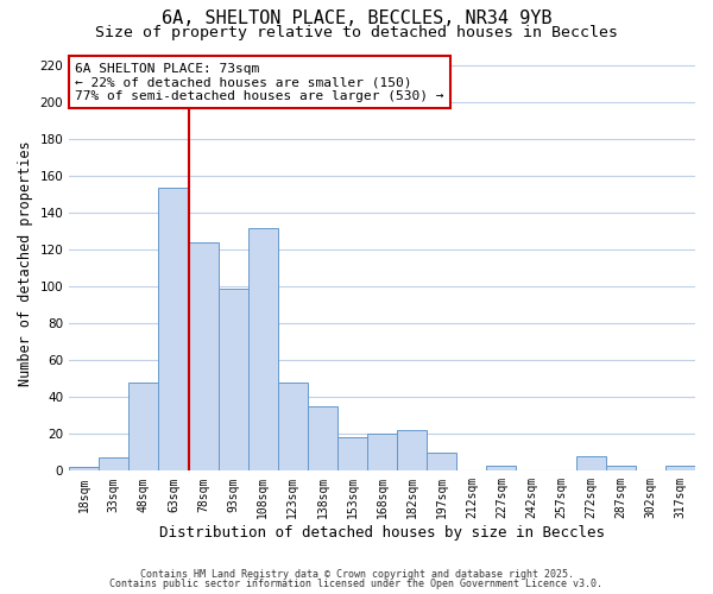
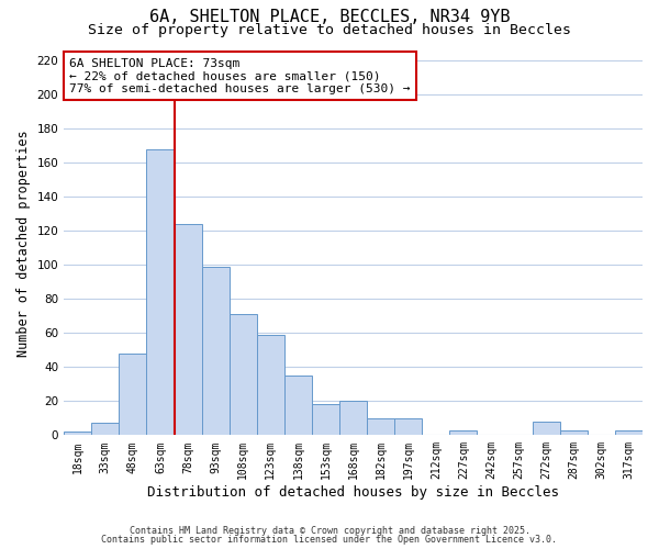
63sqm: 154 -> 168
108sqm: 132 -> 71
123sqm: 48 -> 59
182sqm: 22 -> 10
